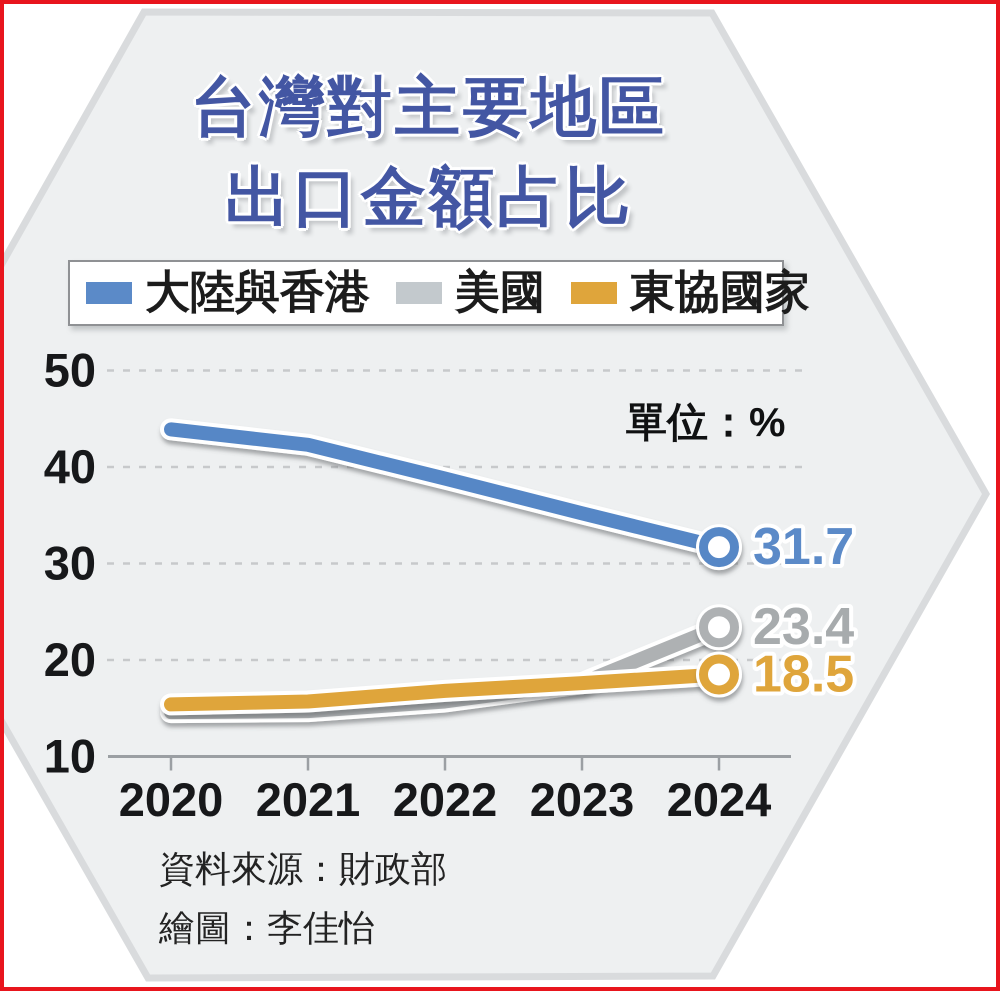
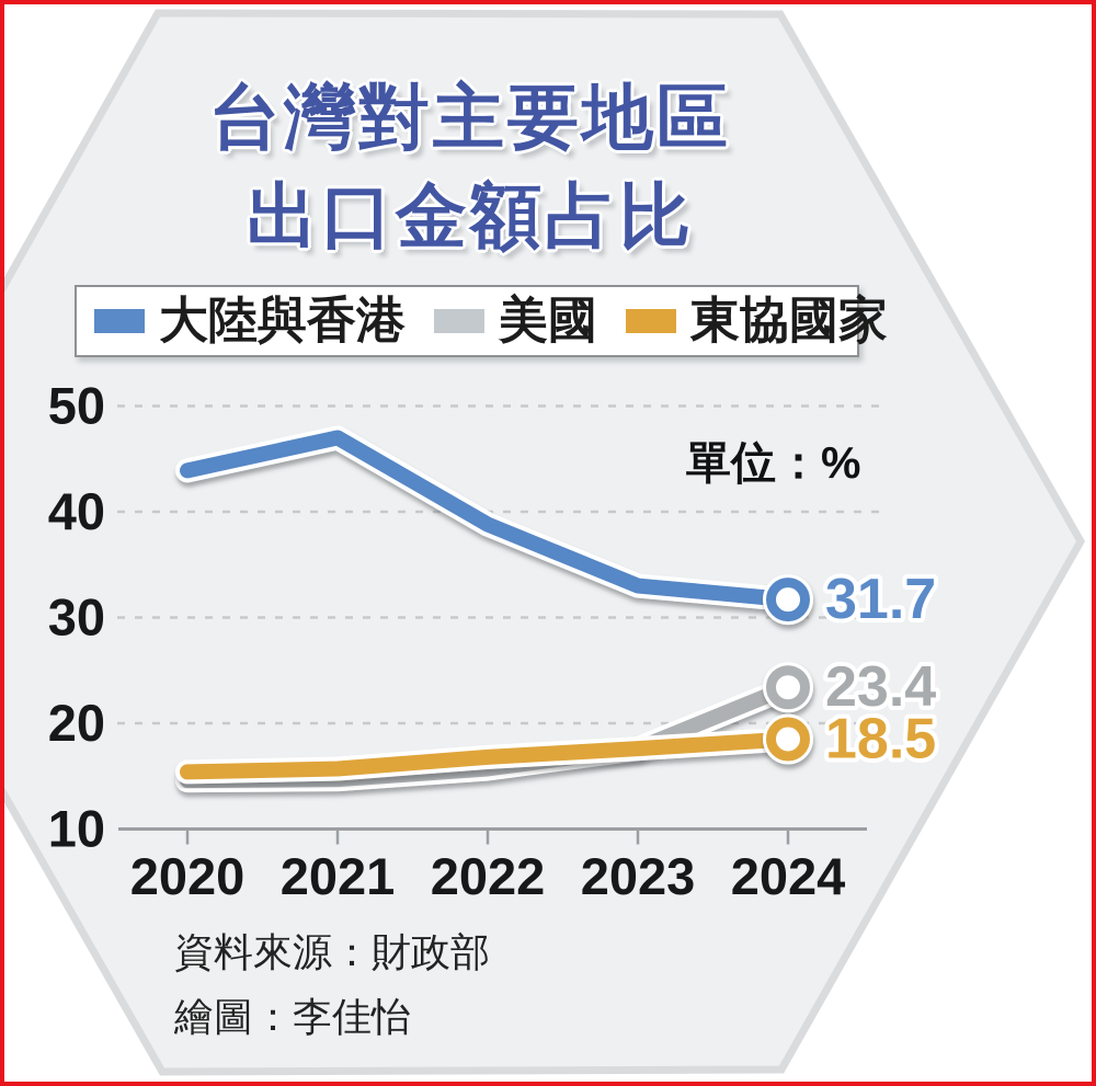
大陸與香港/2021: 42 -> 47
大陸與香港/2023: 35 -> 33
